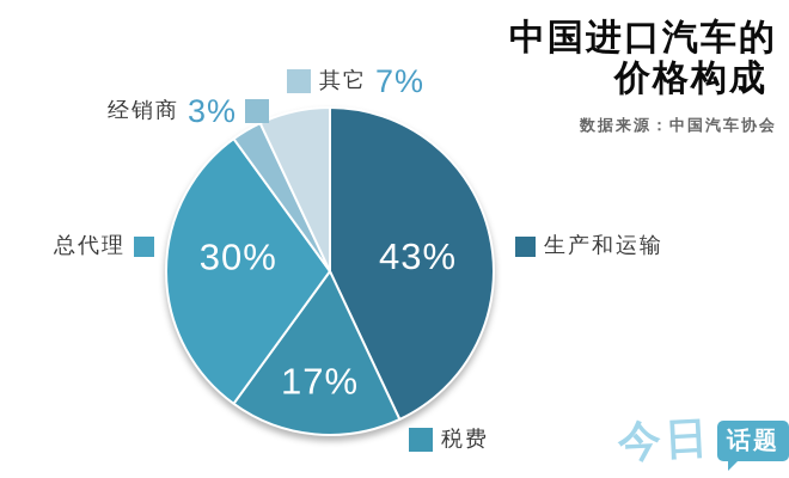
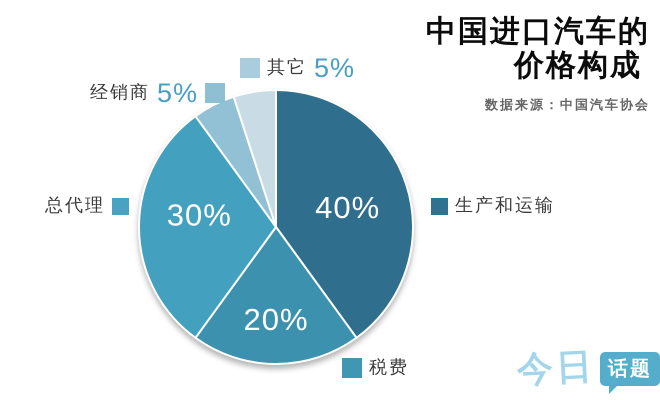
生产和运输: 43% -> 40%
税费: 17% -> 20%
经销商: 3% -> 5%
其它: 7% -> 5%
